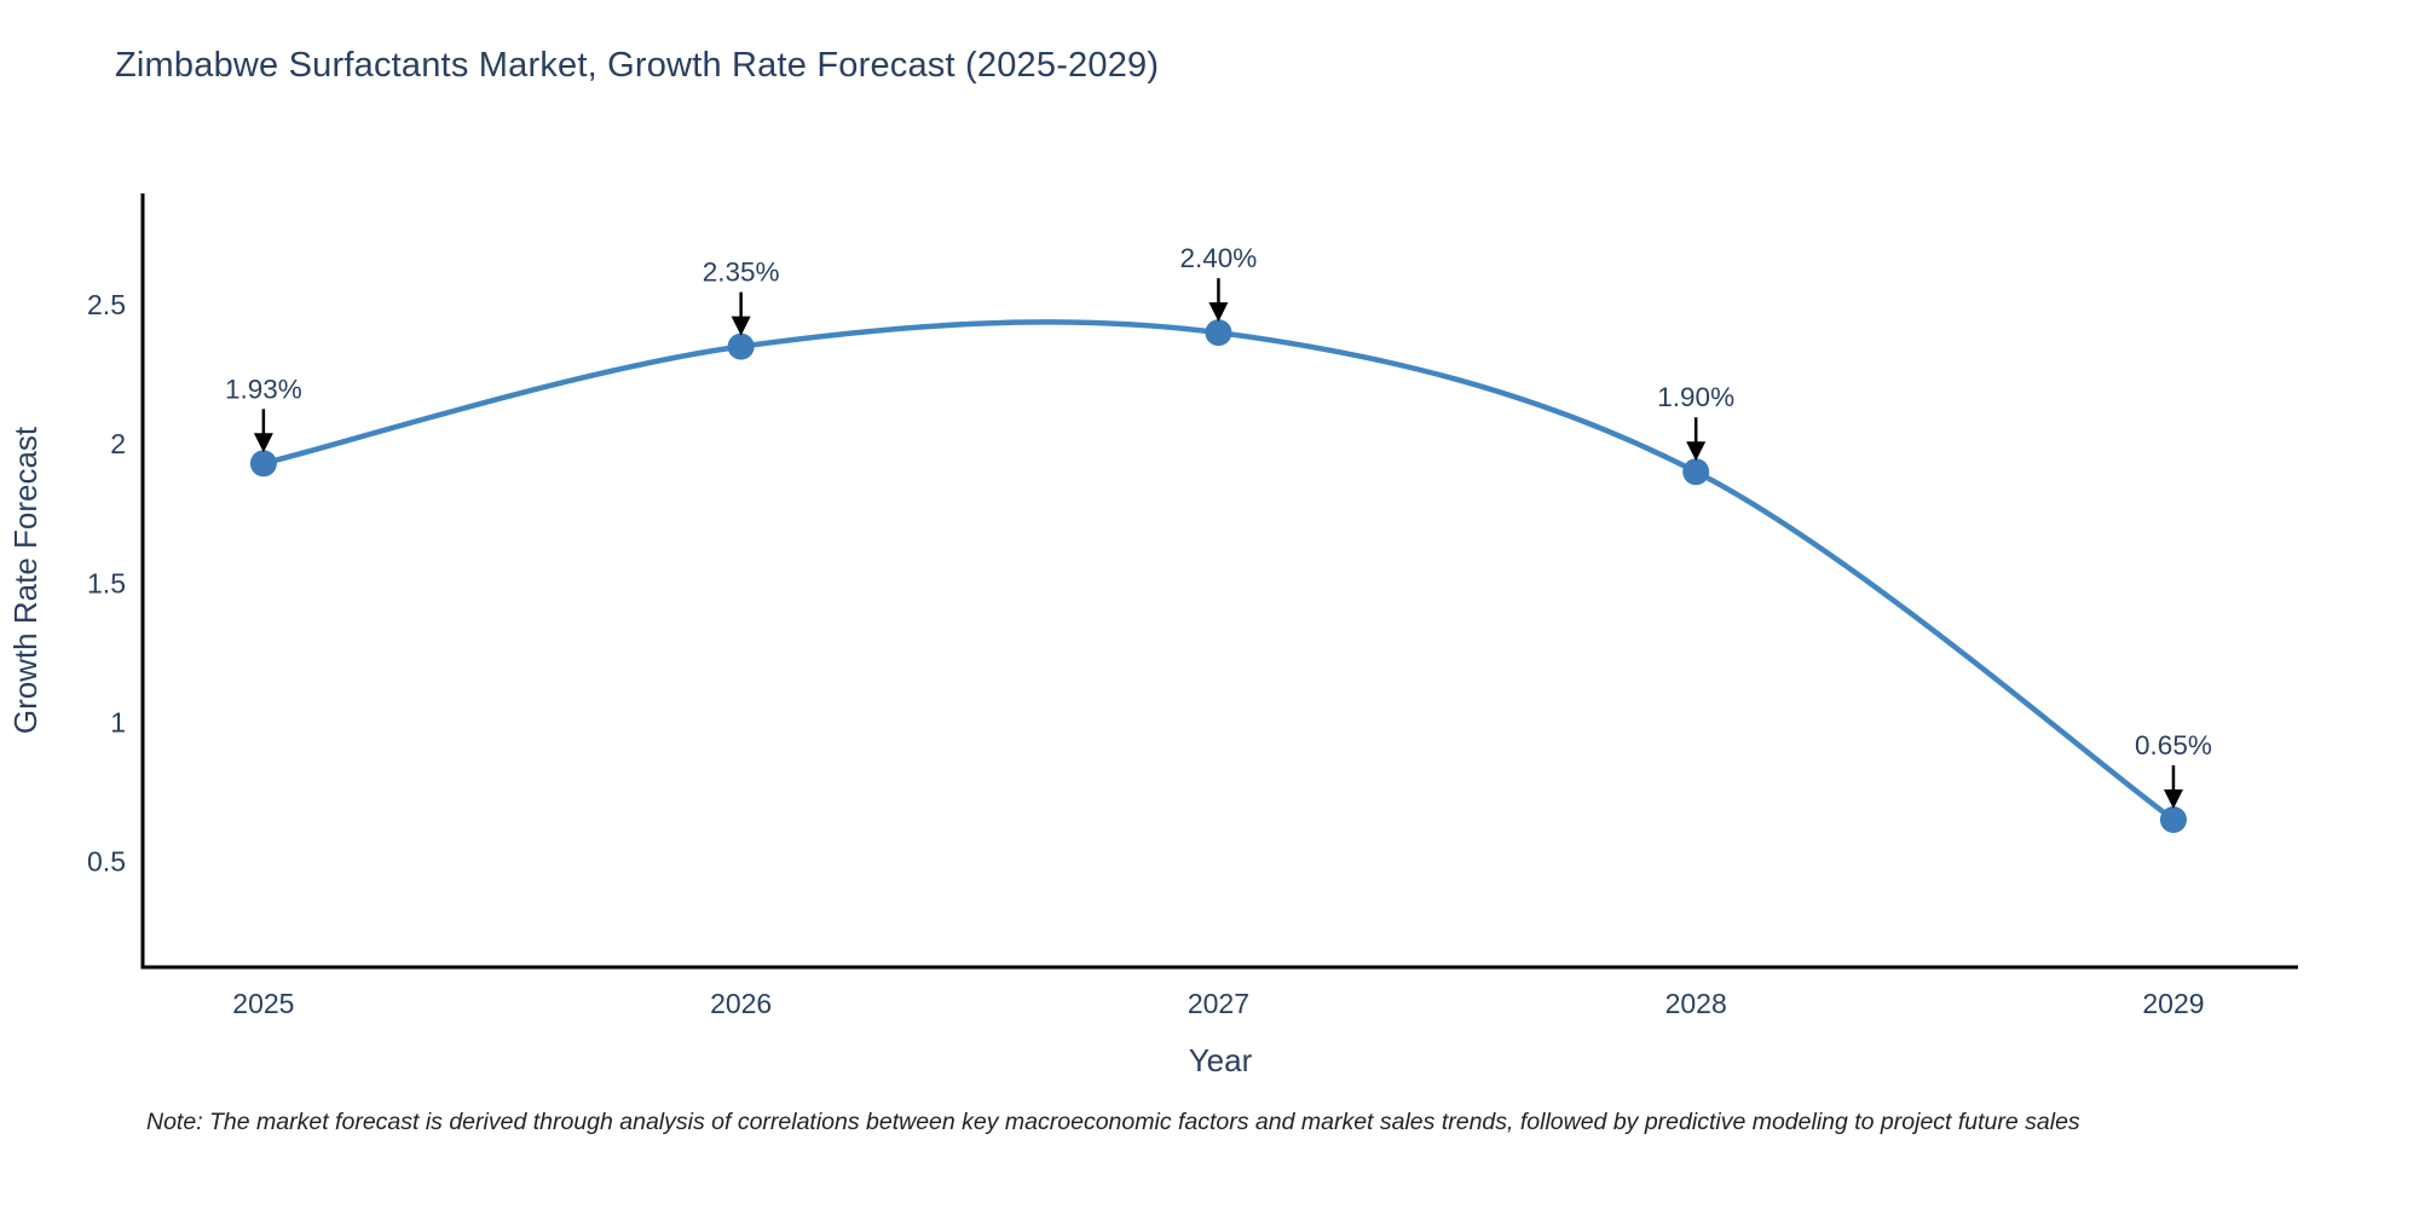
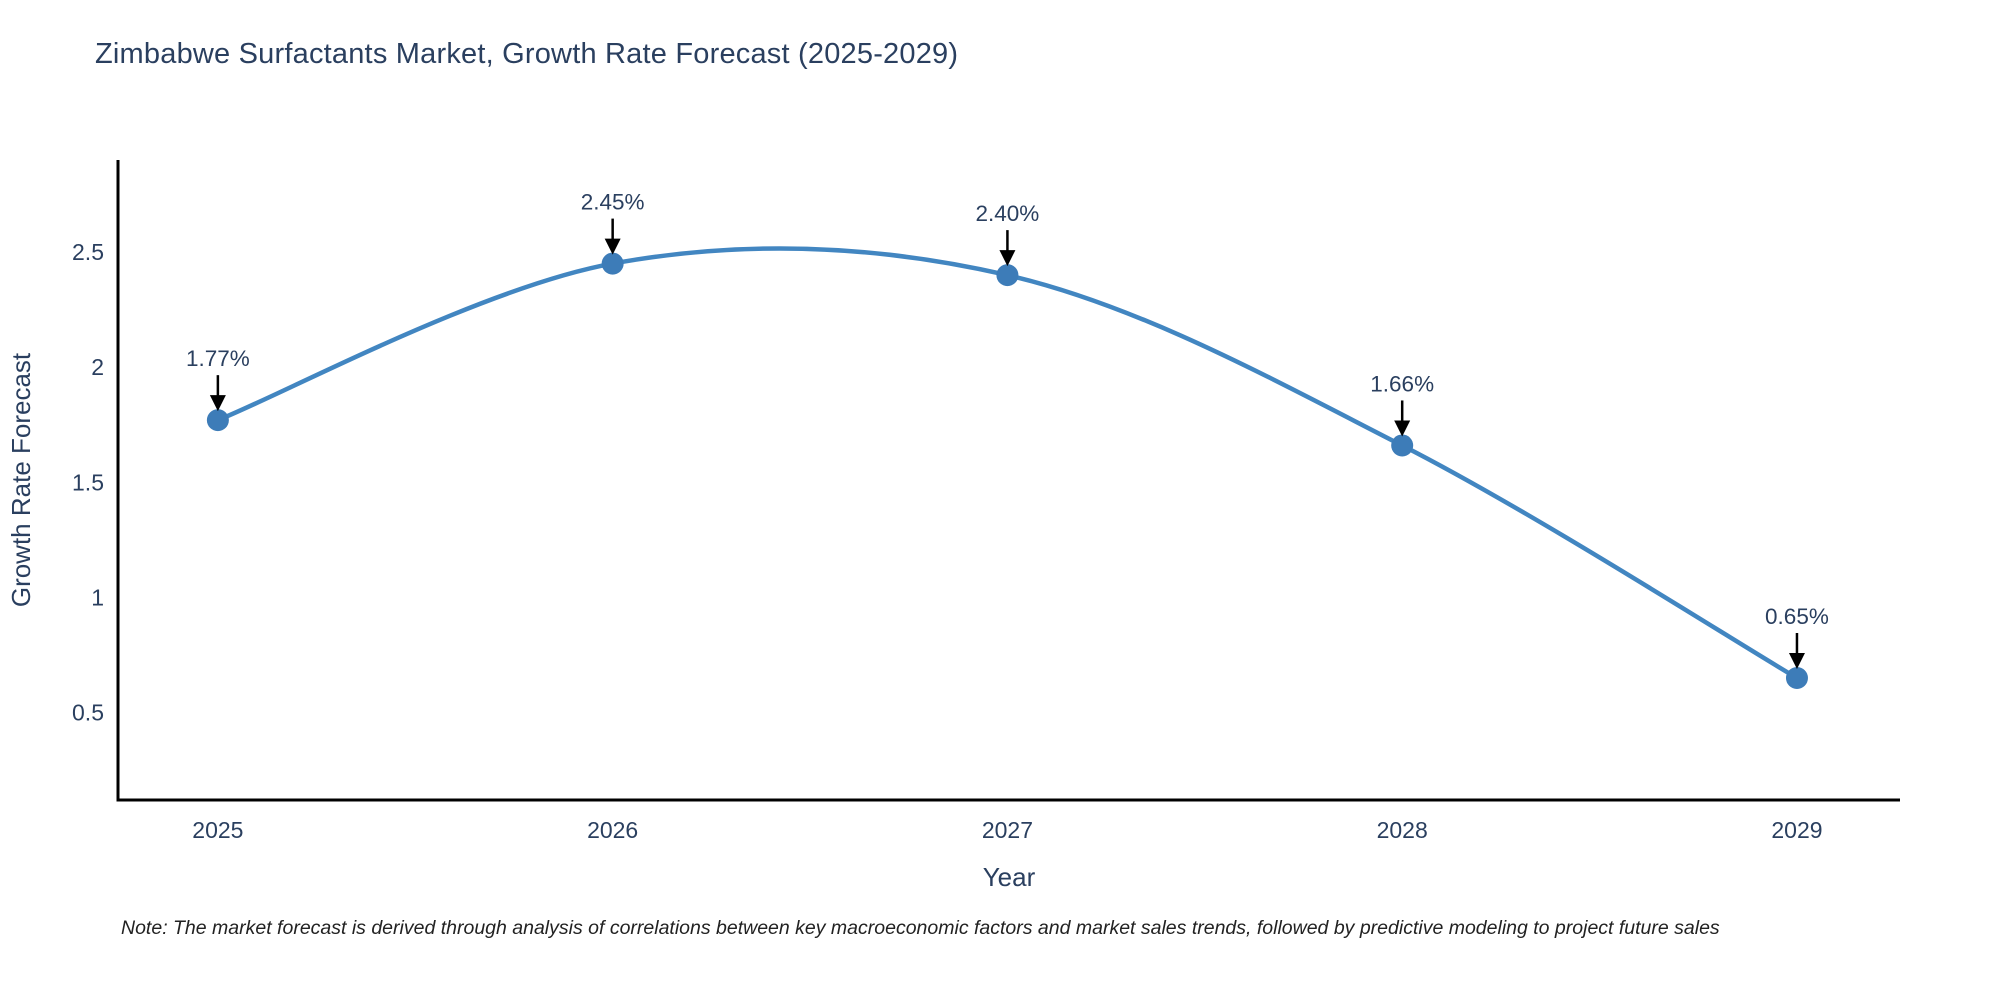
2025: 1.93% -> 1.77%
2026: 2.35% -> 2.45%
2028: 1.90% -> 1.66%
